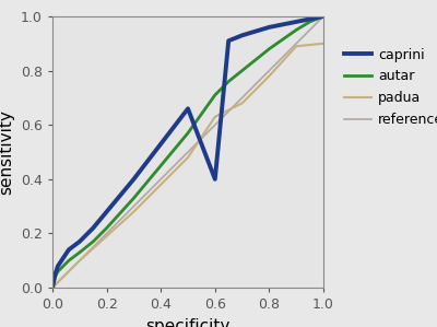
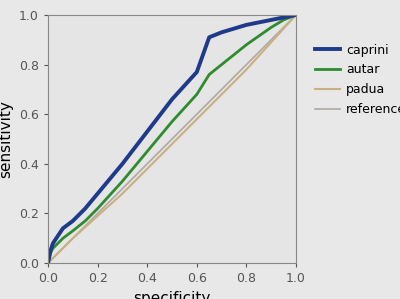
caprini/0.6: 0.40 -> 0.77
autar/0.6: 0.71 -> 0.68
padua/0.6: 0.63 -> 0.58
padua/1.0: 0.90 -> 1.00
